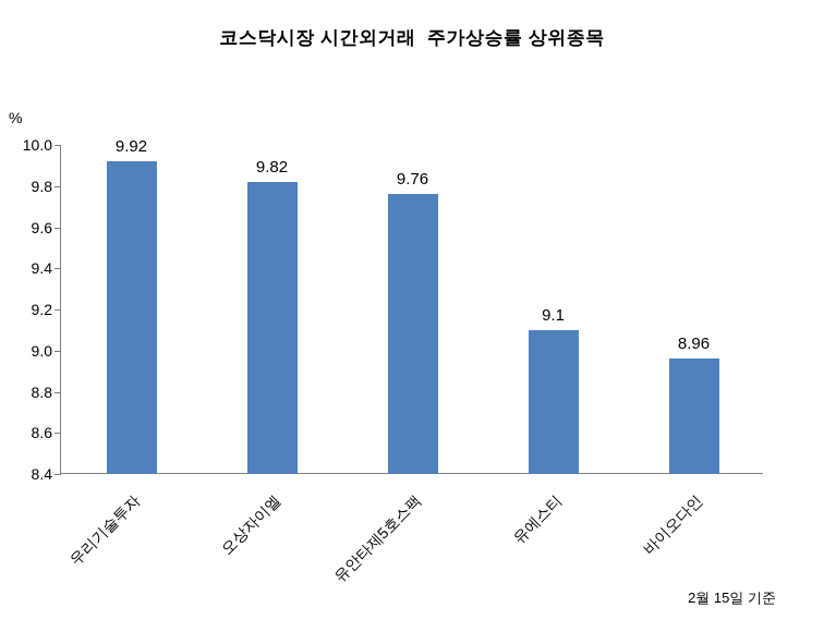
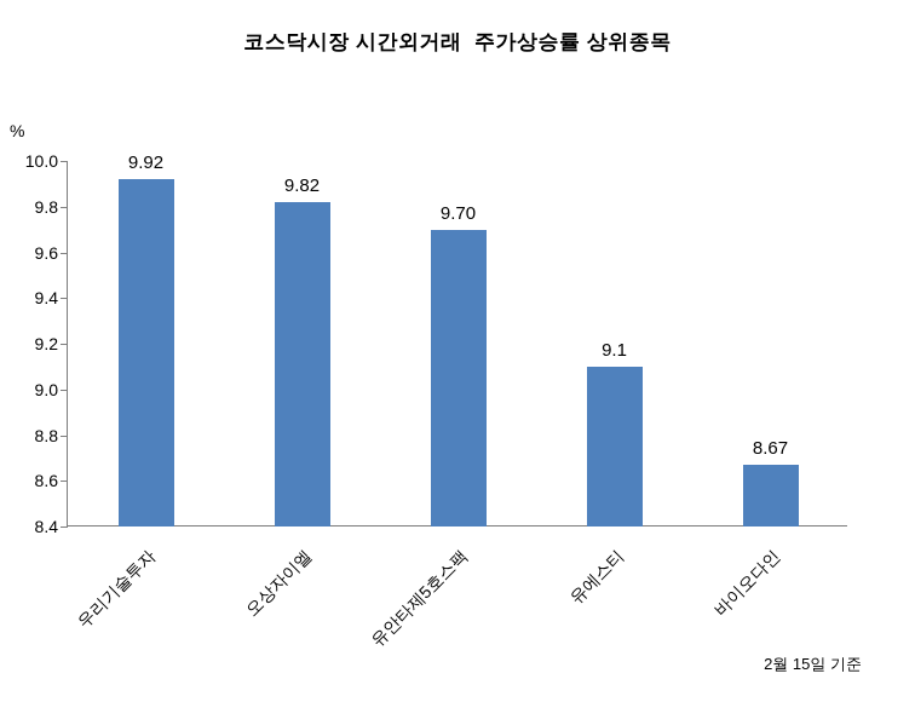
유안타제5호스팩: 9.76 -> 9.70
바이오다인: 8.96 -> 8.67
